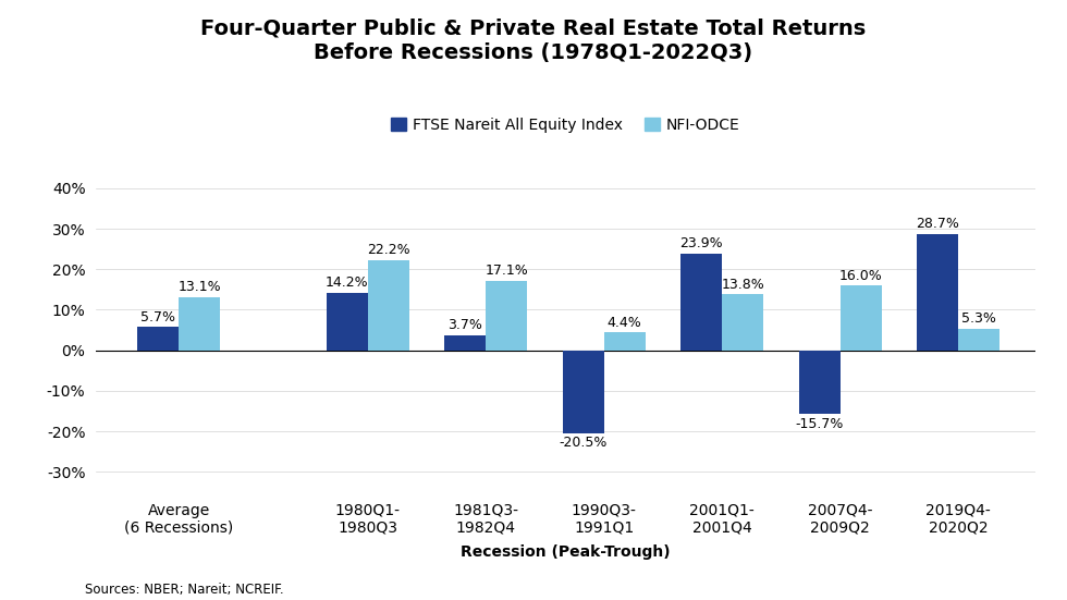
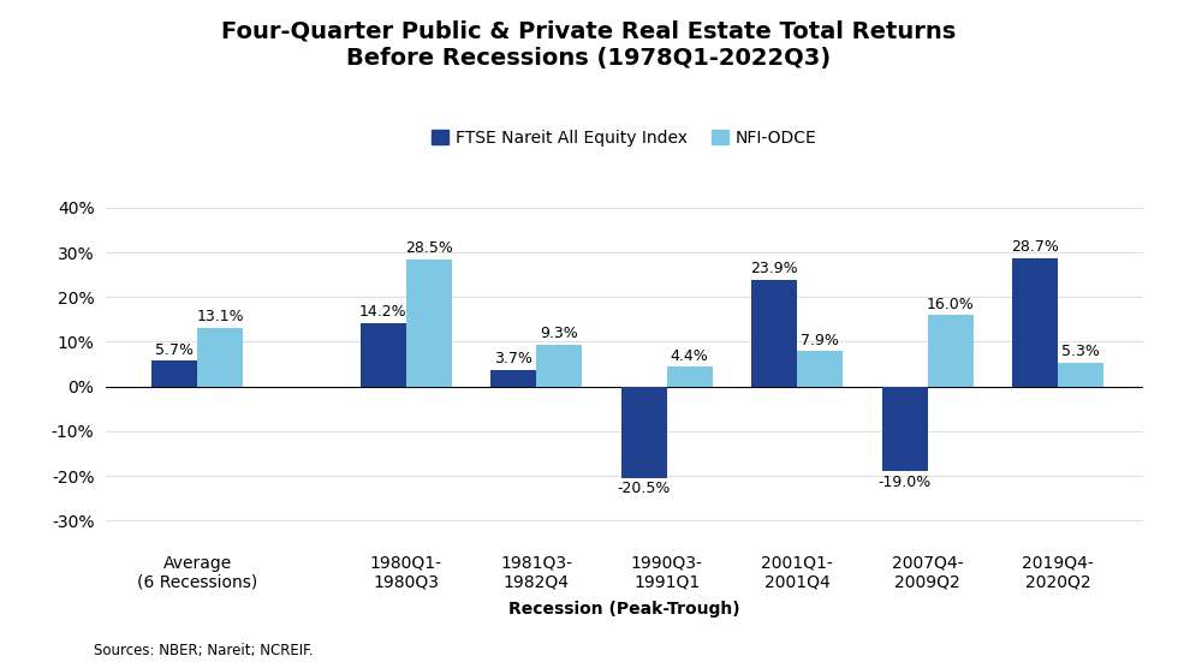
NFI-ODCE/1980Q1- 1980Q3: 22.2% -> 28.5%
NFI-ODCE/1981Q3- 1982Q4: 17.1% -> 9.3%
NFI-ODCE/2001Q1- 2001Q4: 13.8% -> 7.9%
FTSE Nareit All Equity Index/2007Q4- 2009Q2: -15.7% -> -19.0%
